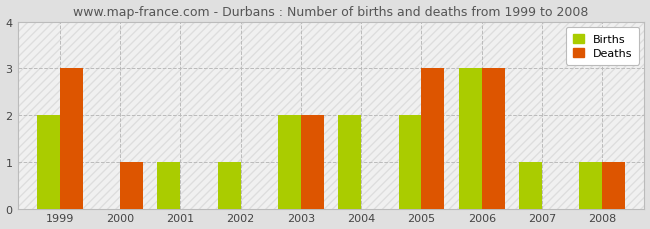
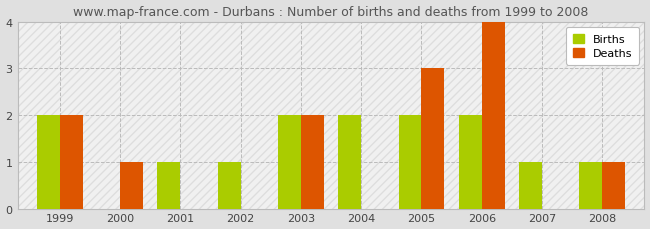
Deaths/1999: 3 -> 2
Births/2006: 3 -> 2
Deaths/2006: 3 -> 4
